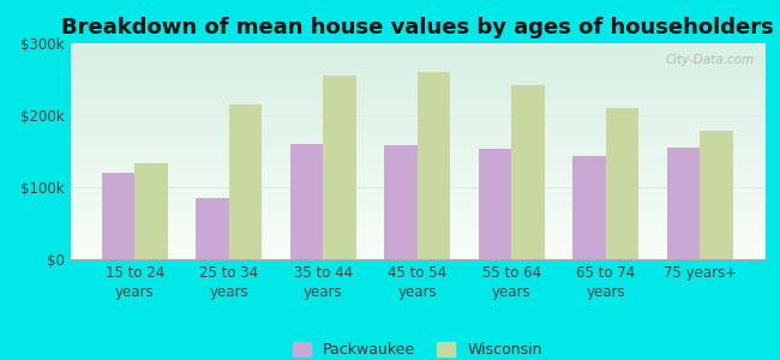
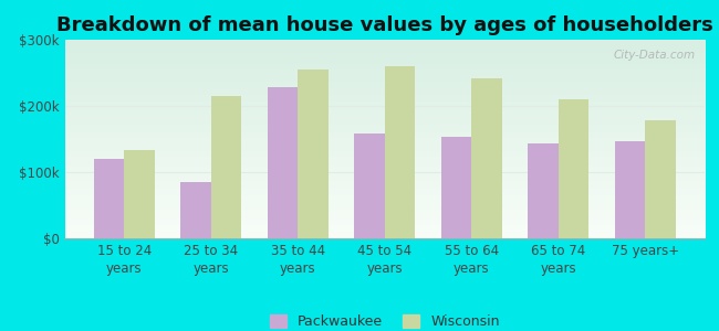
Packwaukee/35 to 44 years: $160k -> $228k
Packwaukee/75 years+: $155k -> $146k
